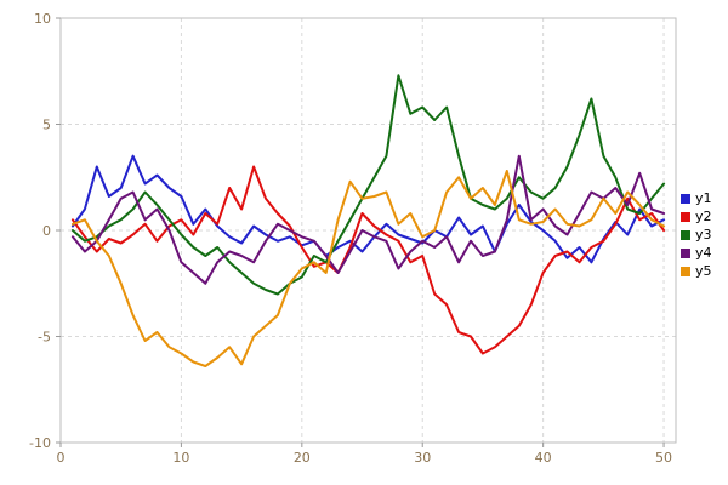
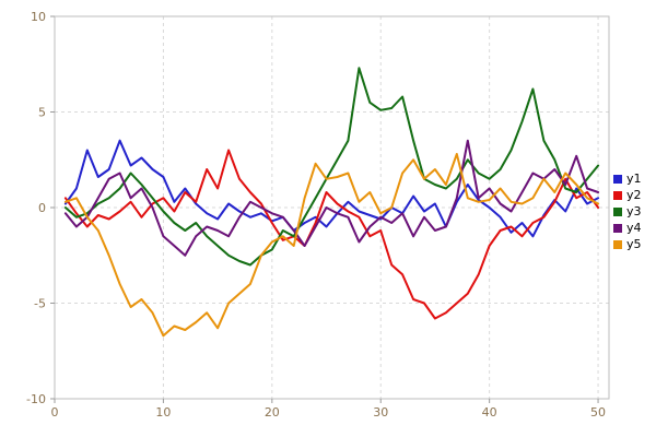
y5/10: -5.8 -> -6.7
y3/30: 5.8 -> 5.1
